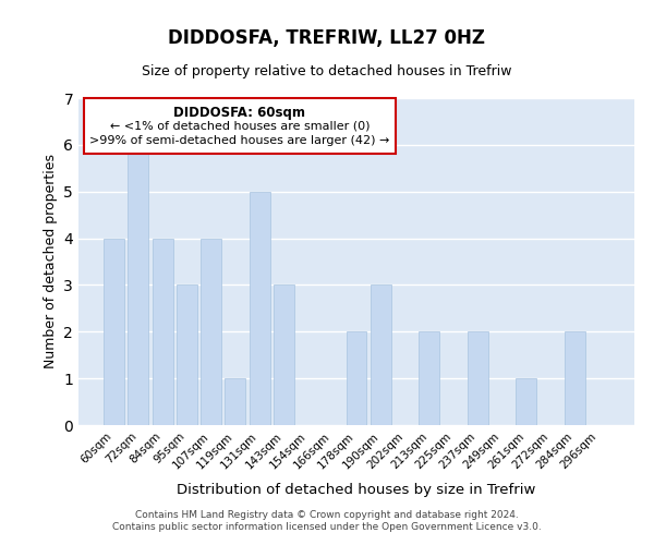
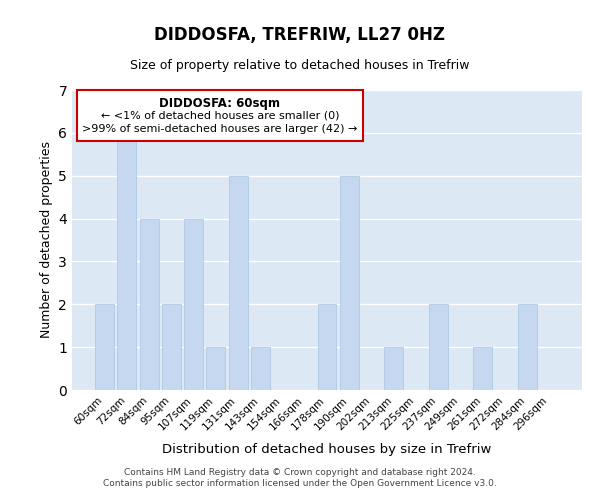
60sqm: 4 -> 2
95sqm: 3 -> 2
143sqm: 3 -> 1
190sqm: 3 -> 5
213sqm: 2 -> 1
